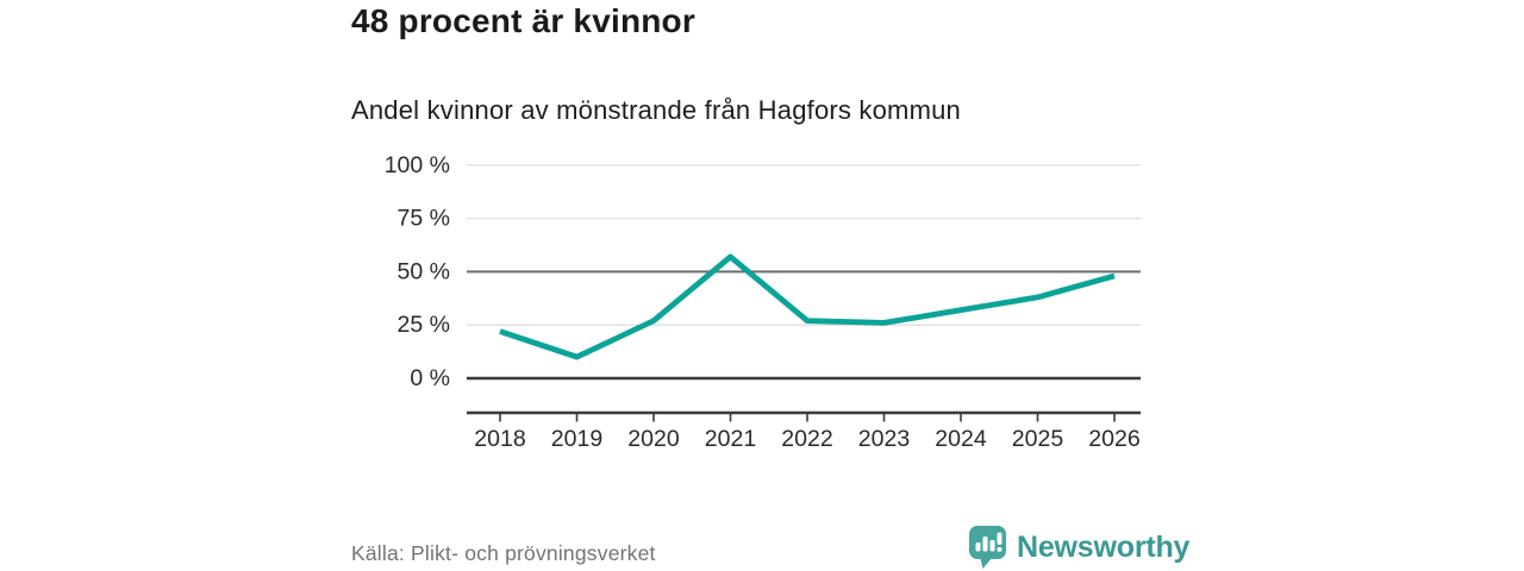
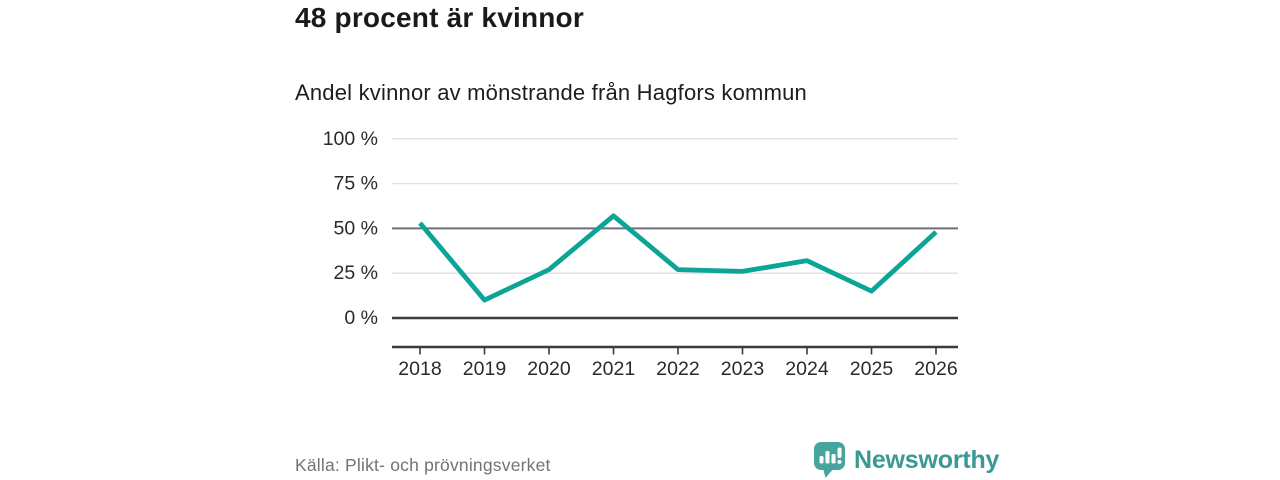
2018: 22% -> 53%
2025: 38% -> 15%
